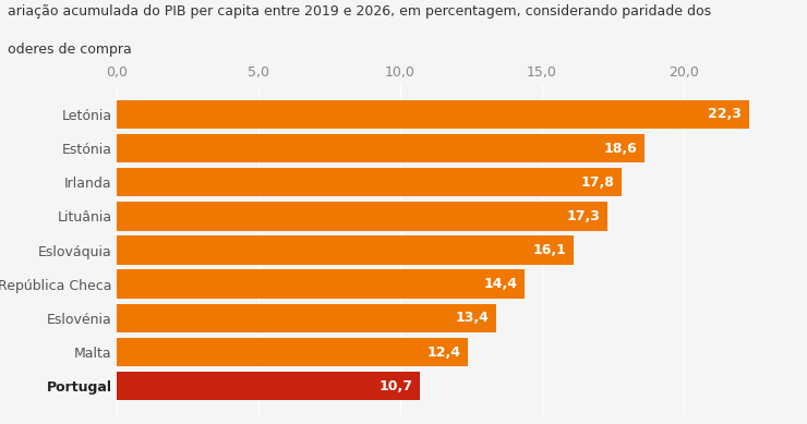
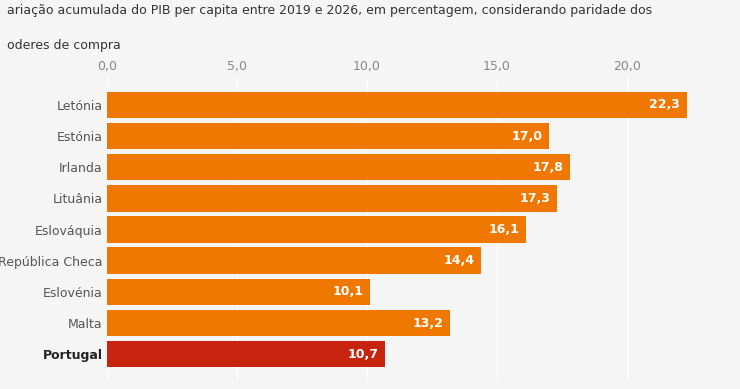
Estónia: 18,6 -> 17,0
Eslovénia: 13,4 -> 10,1
Malta: 12,4 -> 13,2
